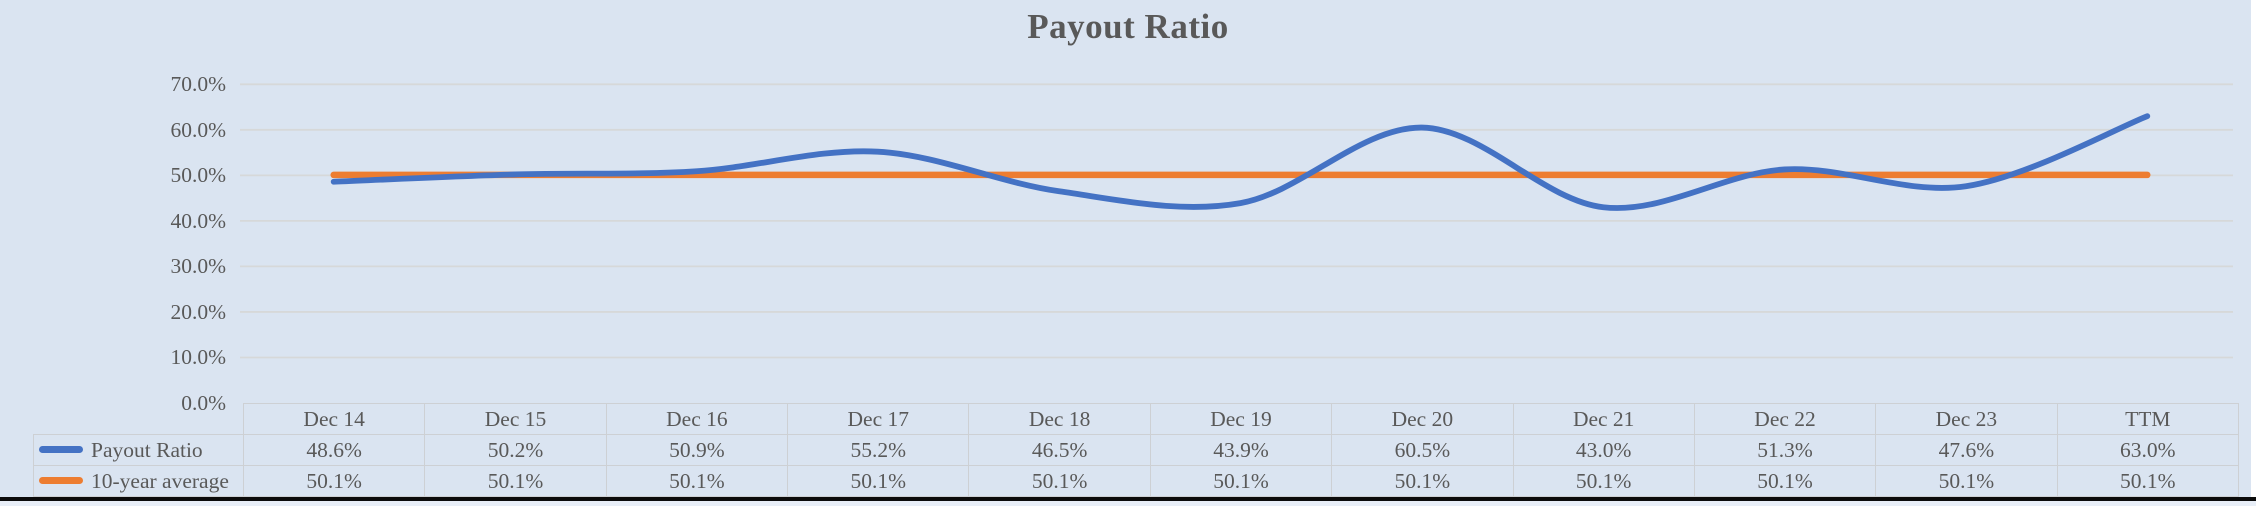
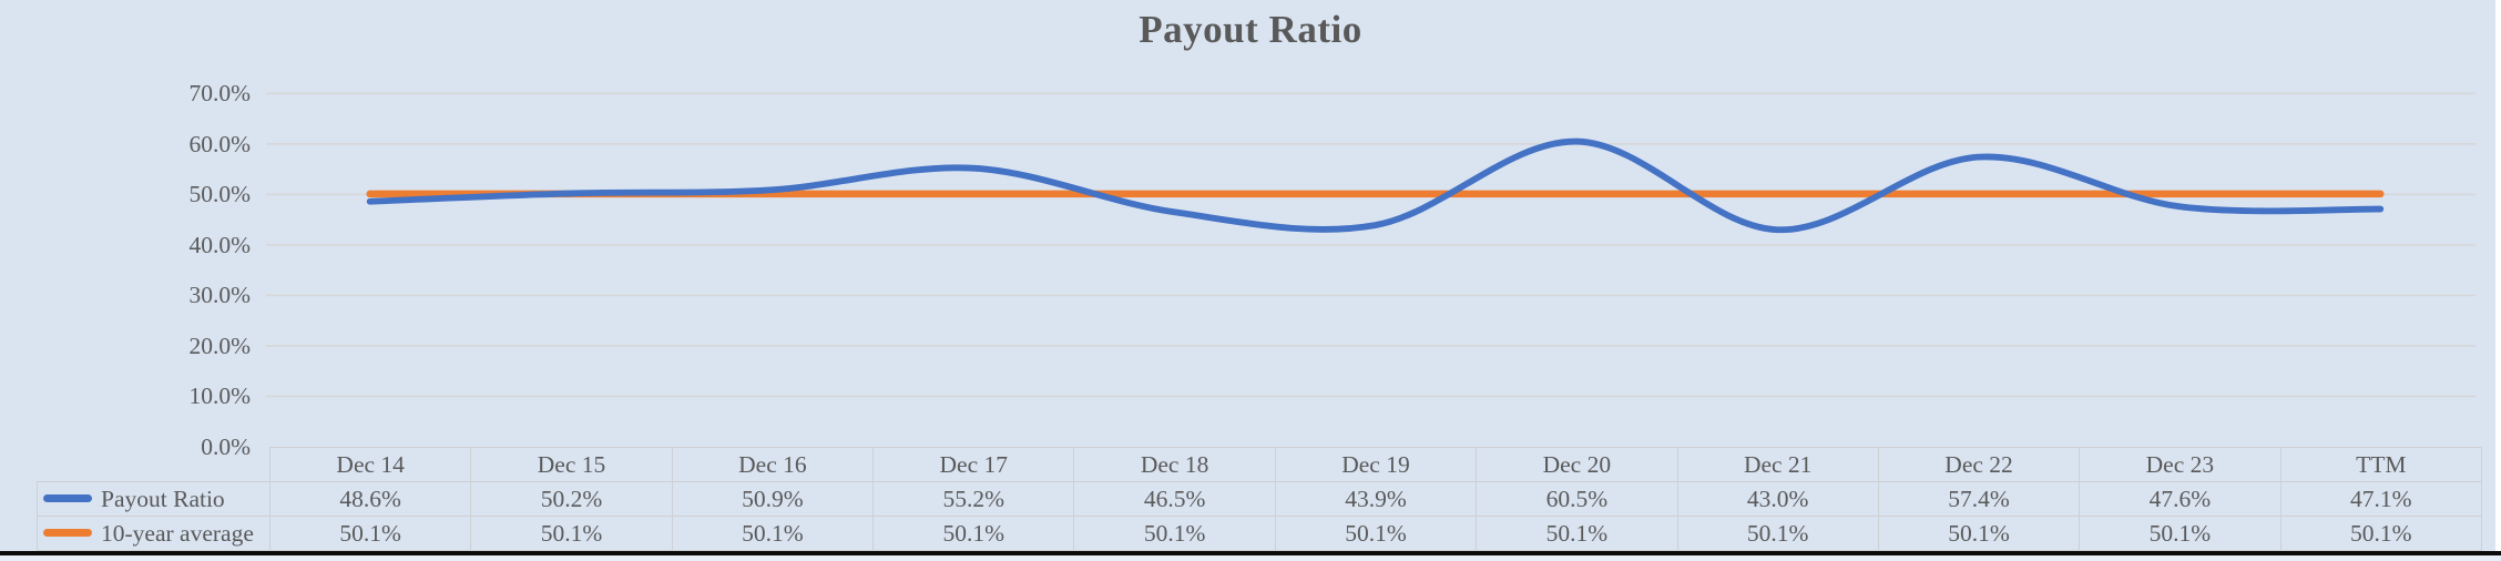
Payout Ratio/Dec 22: 51.3% -> 57.4%
Payout Ratio/TTM: 63.0% -> 47.1%
